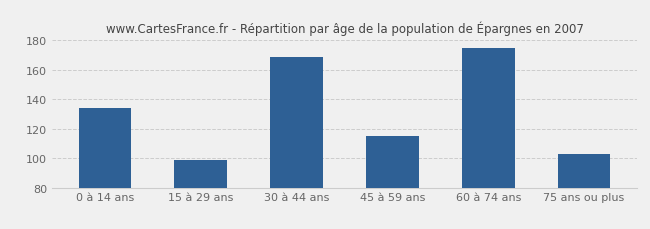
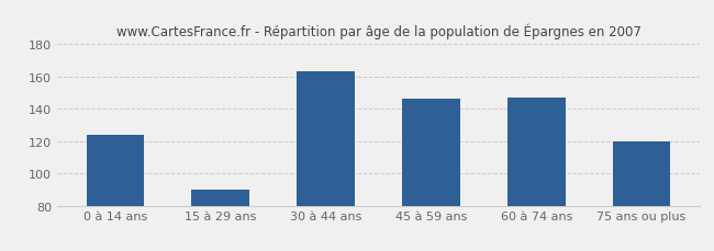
0 à 14 ans: 134 -> 124
15 à 29 ans: 99 -> 90
30 à 44 ans: 169 -> 163
45 à 59 ans: 115 -> 146
60 à 74 ans: 175 -> 147
75 ans ou plus: 103 -> 120
